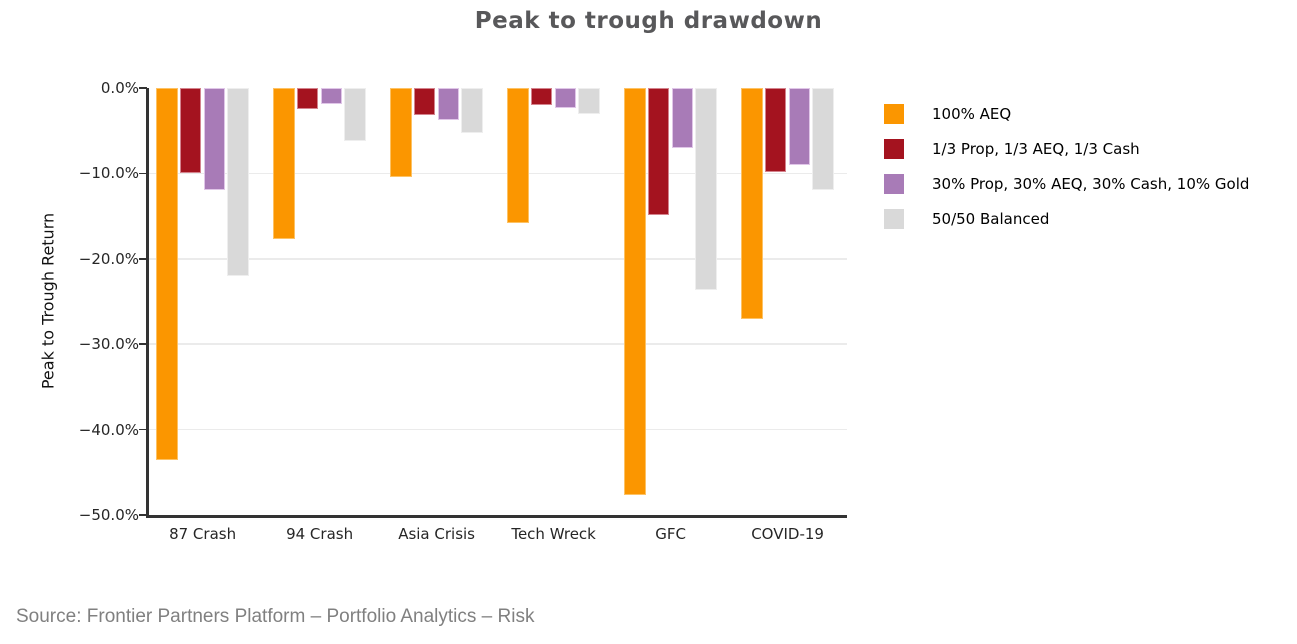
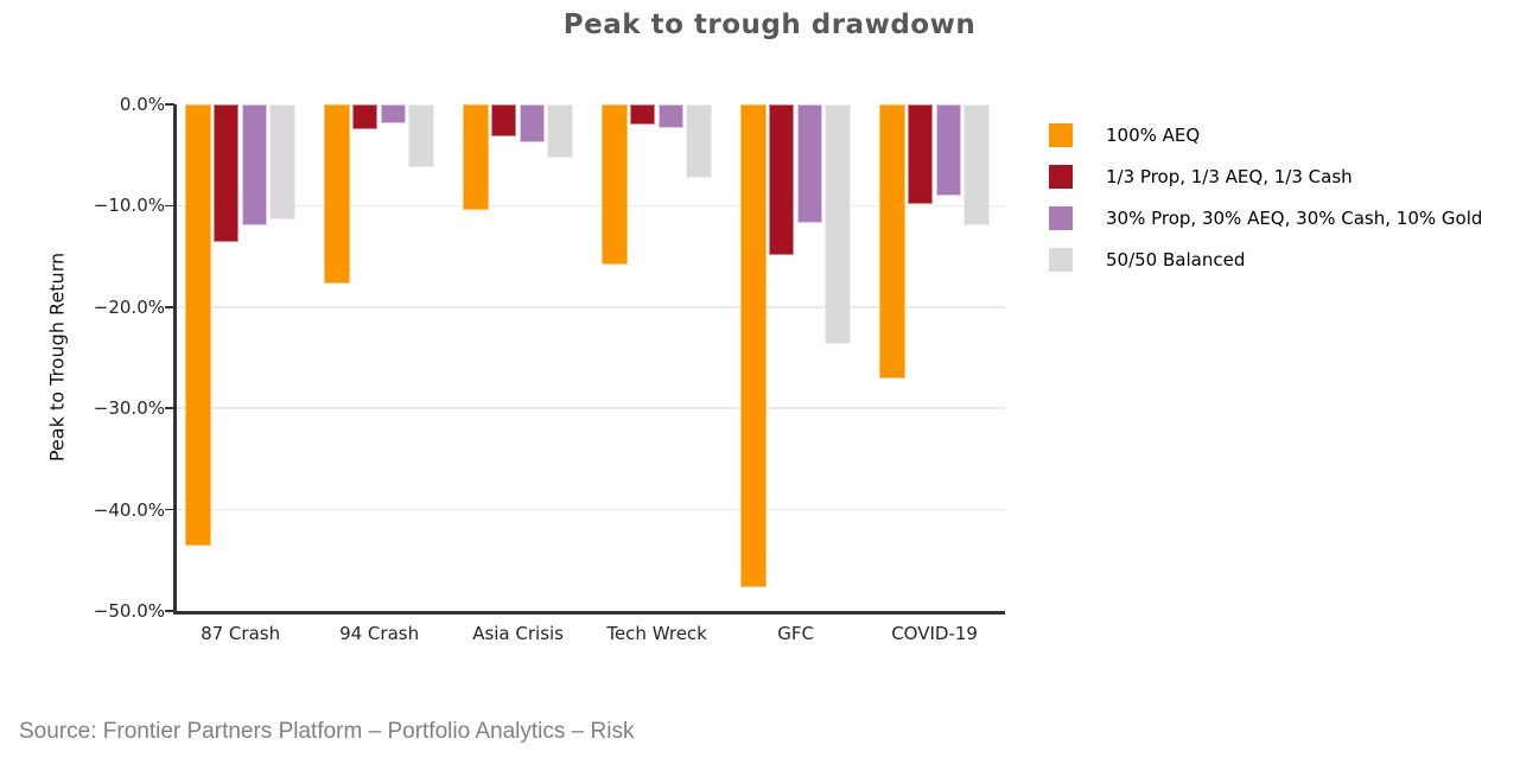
1/3 Prop, 1/3 AEQ, 1/3 Cash/87 Crash: -10% -> -14%
50/50 Balanced/87 Crash: -22% -> -11%
50/50 Balanced/Tech Wreck: -3% -> -7%
30% Prop, 30% AEQ, 30% Cash, 10% Gold/GFC: -7% -> -12%
